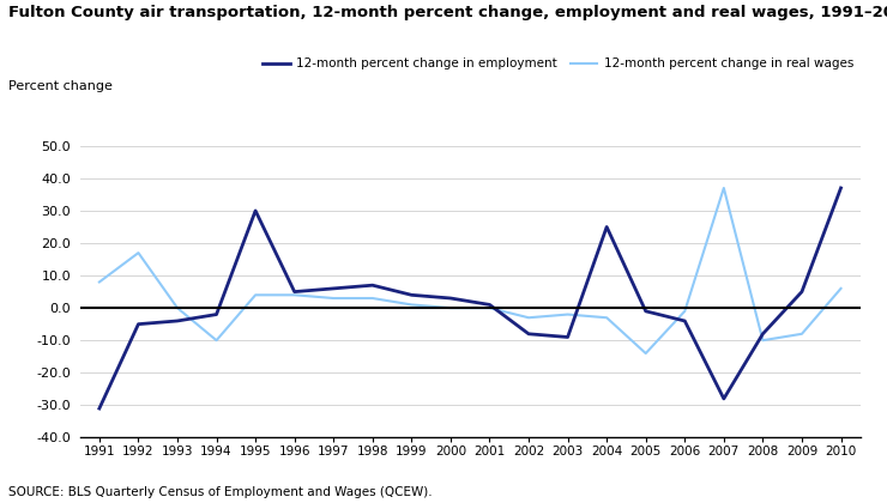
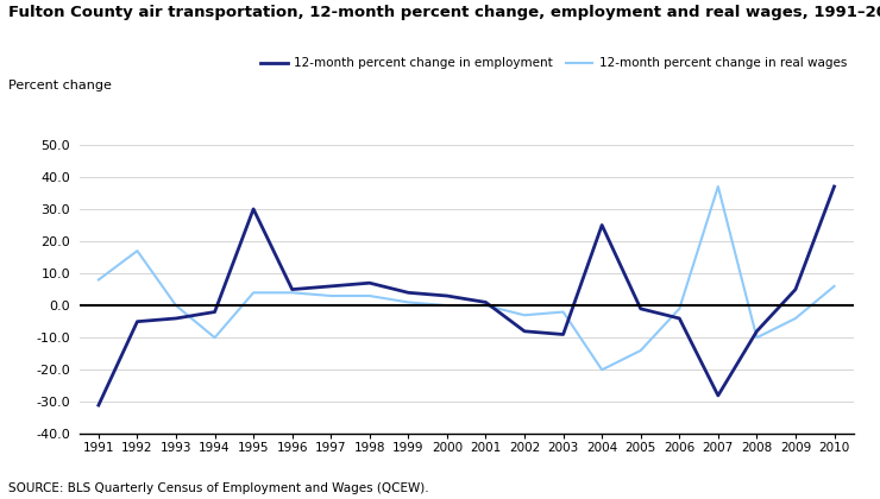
12-month percent change in real wages/2004: -3 -> -20
12-month percent change in real wages/2009: -8 -> -4
